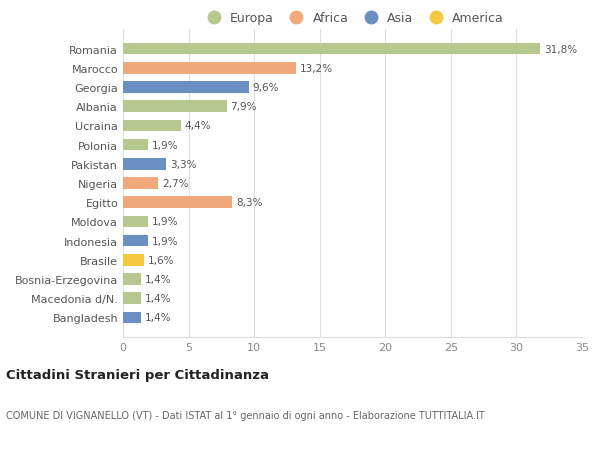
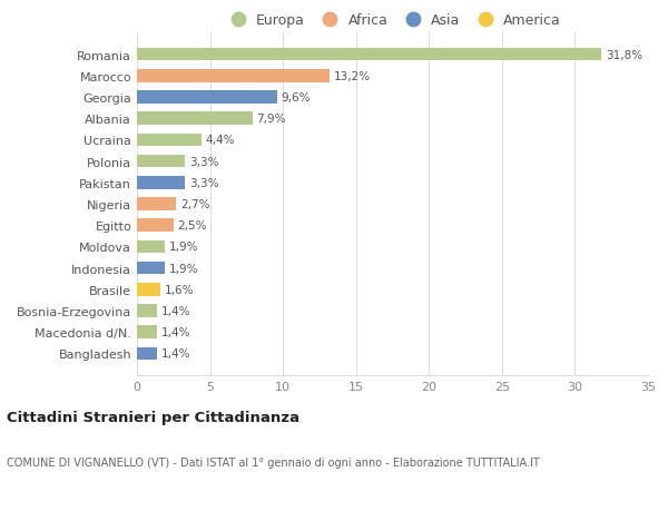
Polonia: 1,9% -> 3,3%
Egitto: 8,3% -> 2,5%
